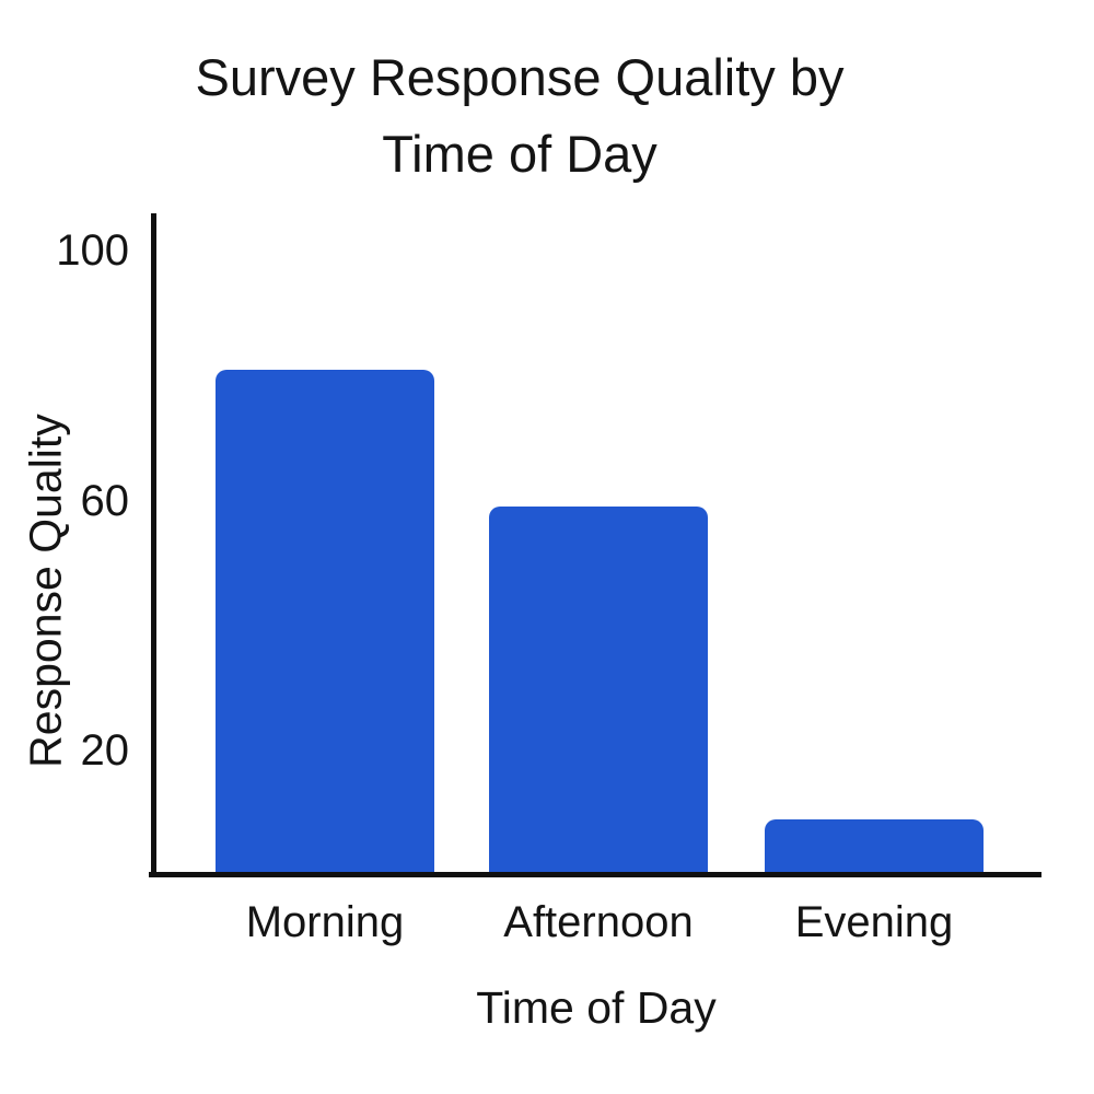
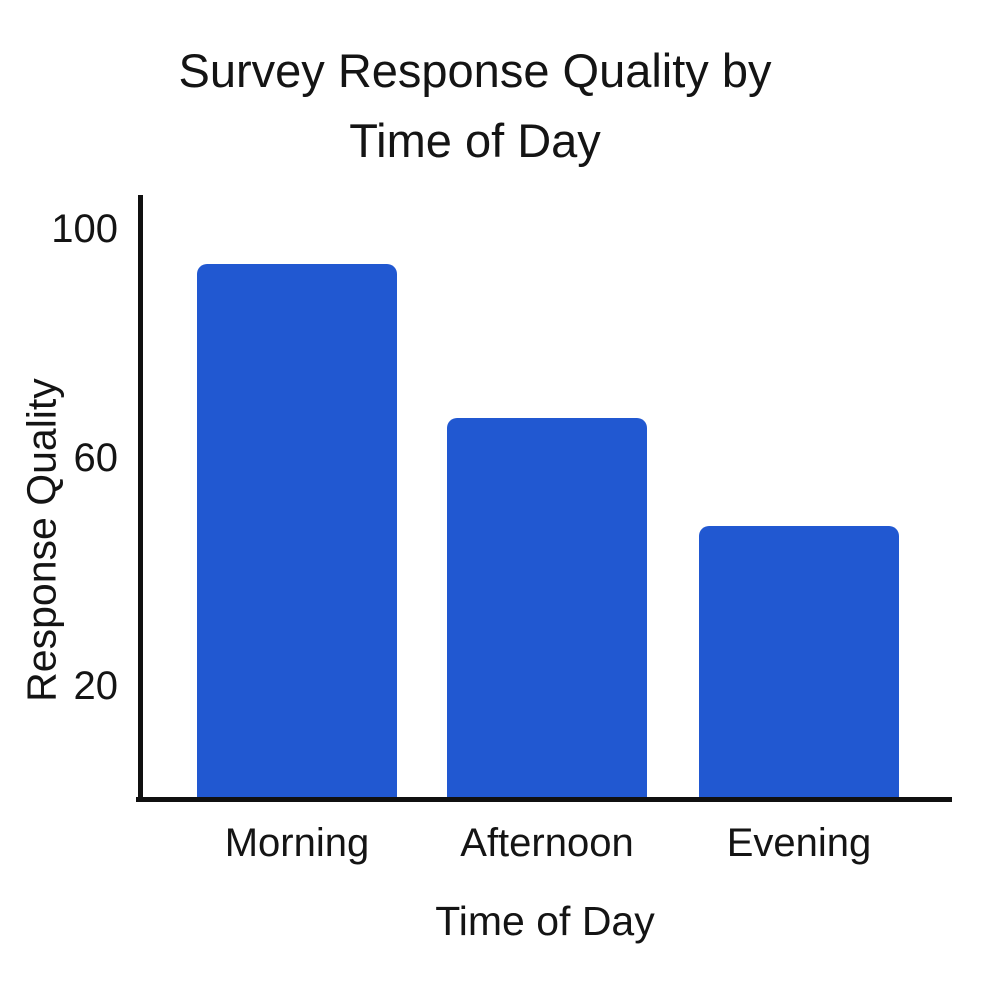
Morning: 81 -> 94
Afternoon: 59 -> 67
Evening: 9 -> 48
